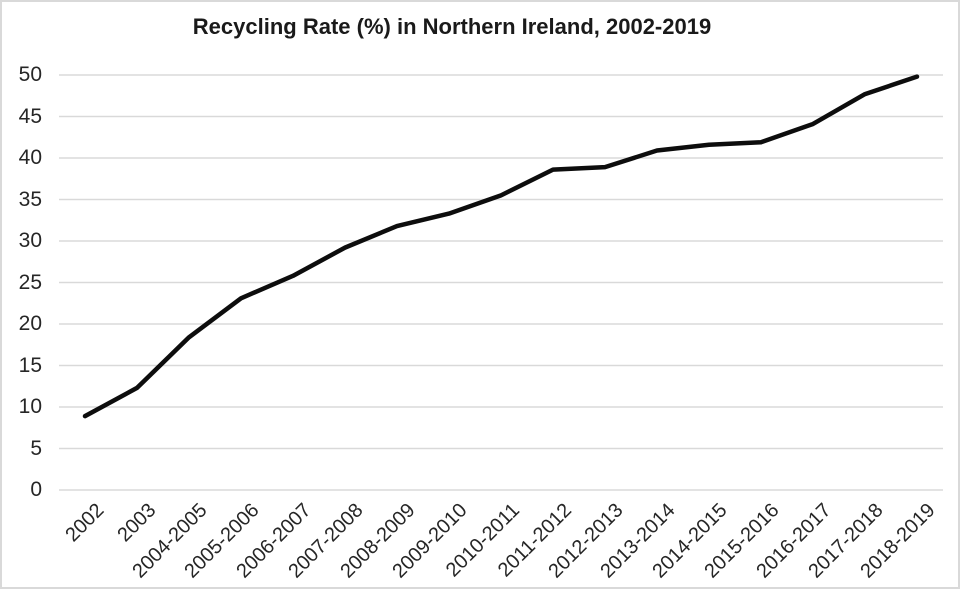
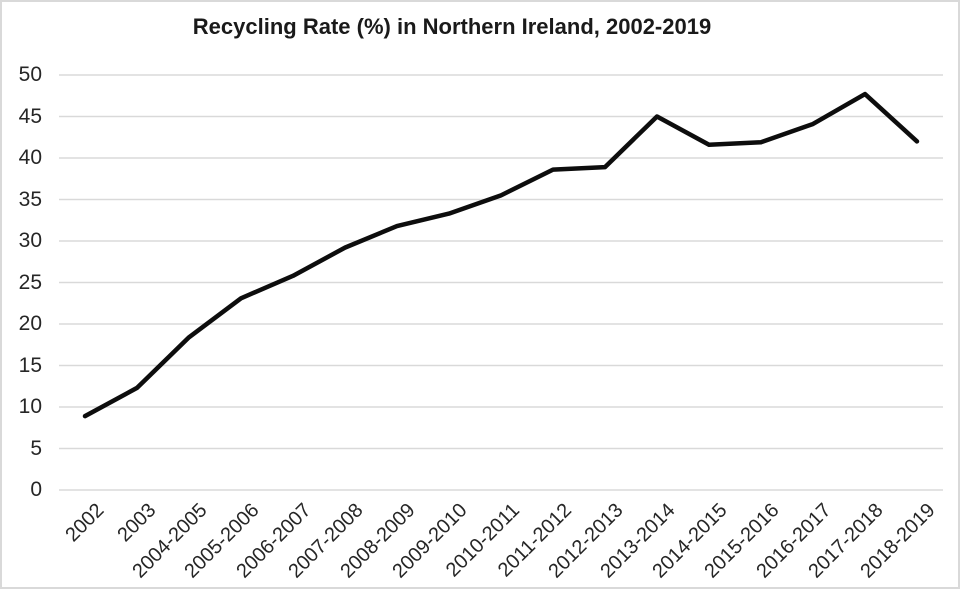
2013-2014: 41 -> 45
2018-2019: 50 -> 42
